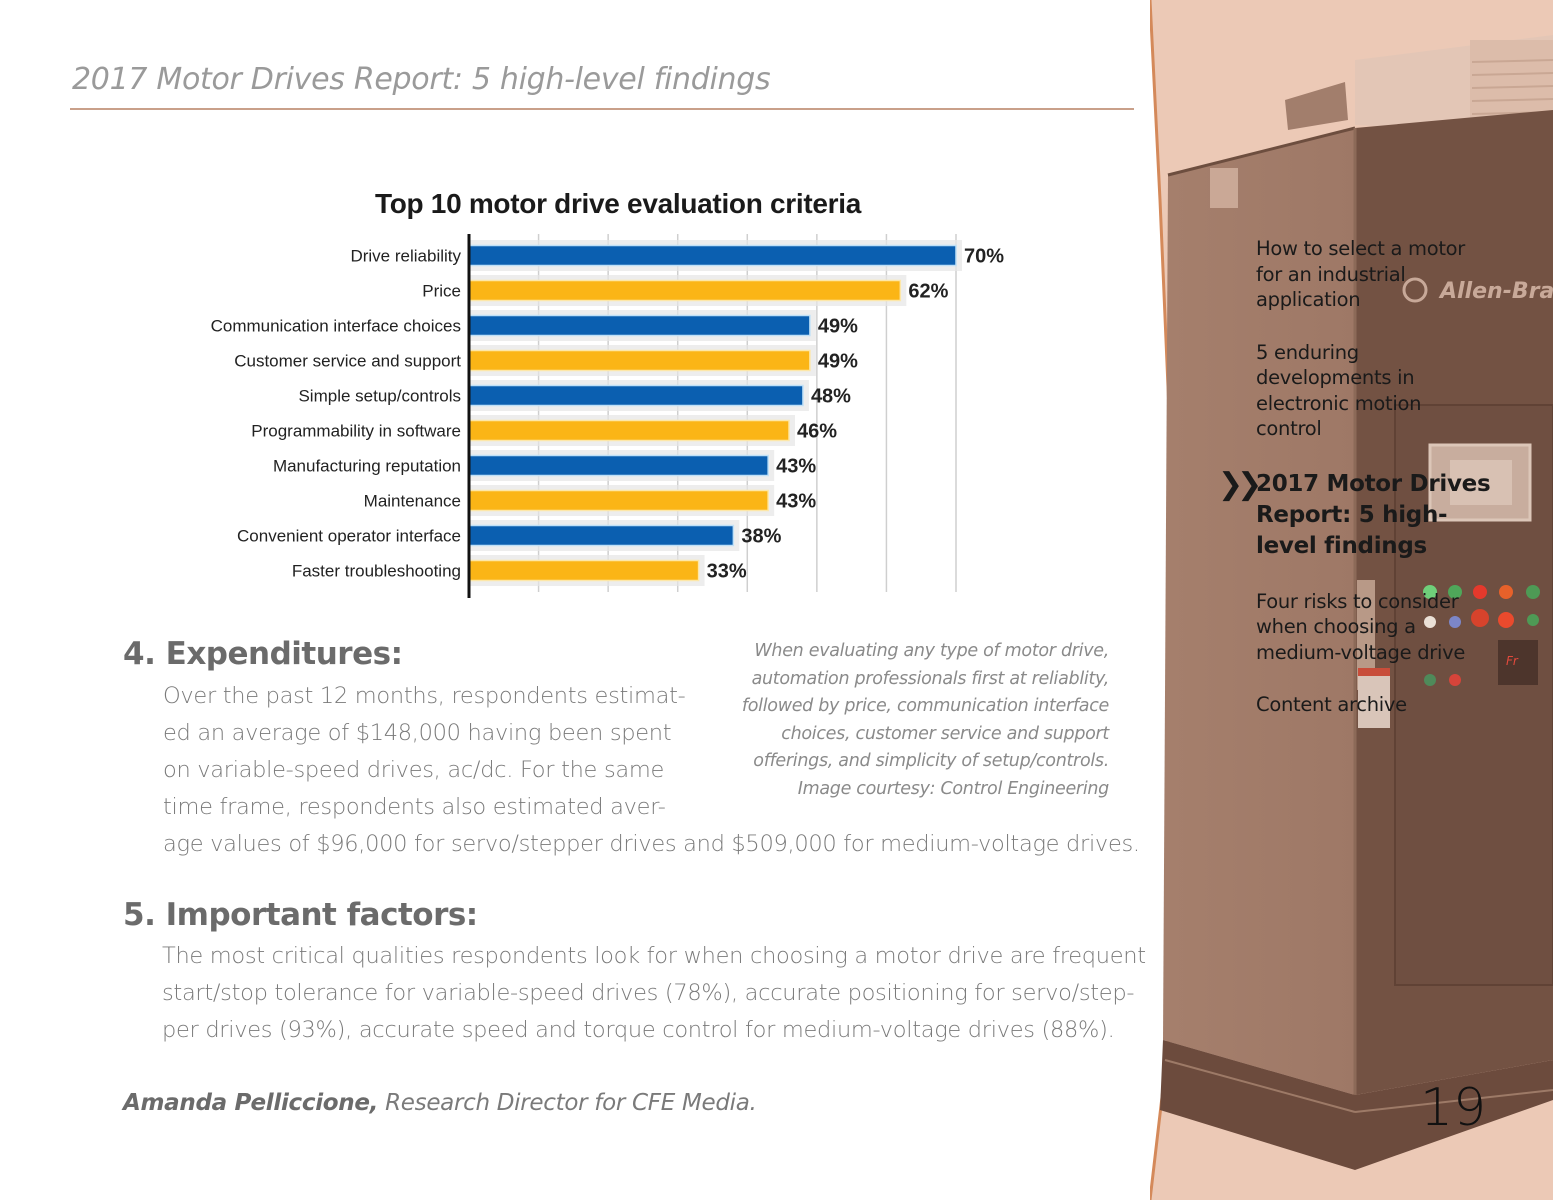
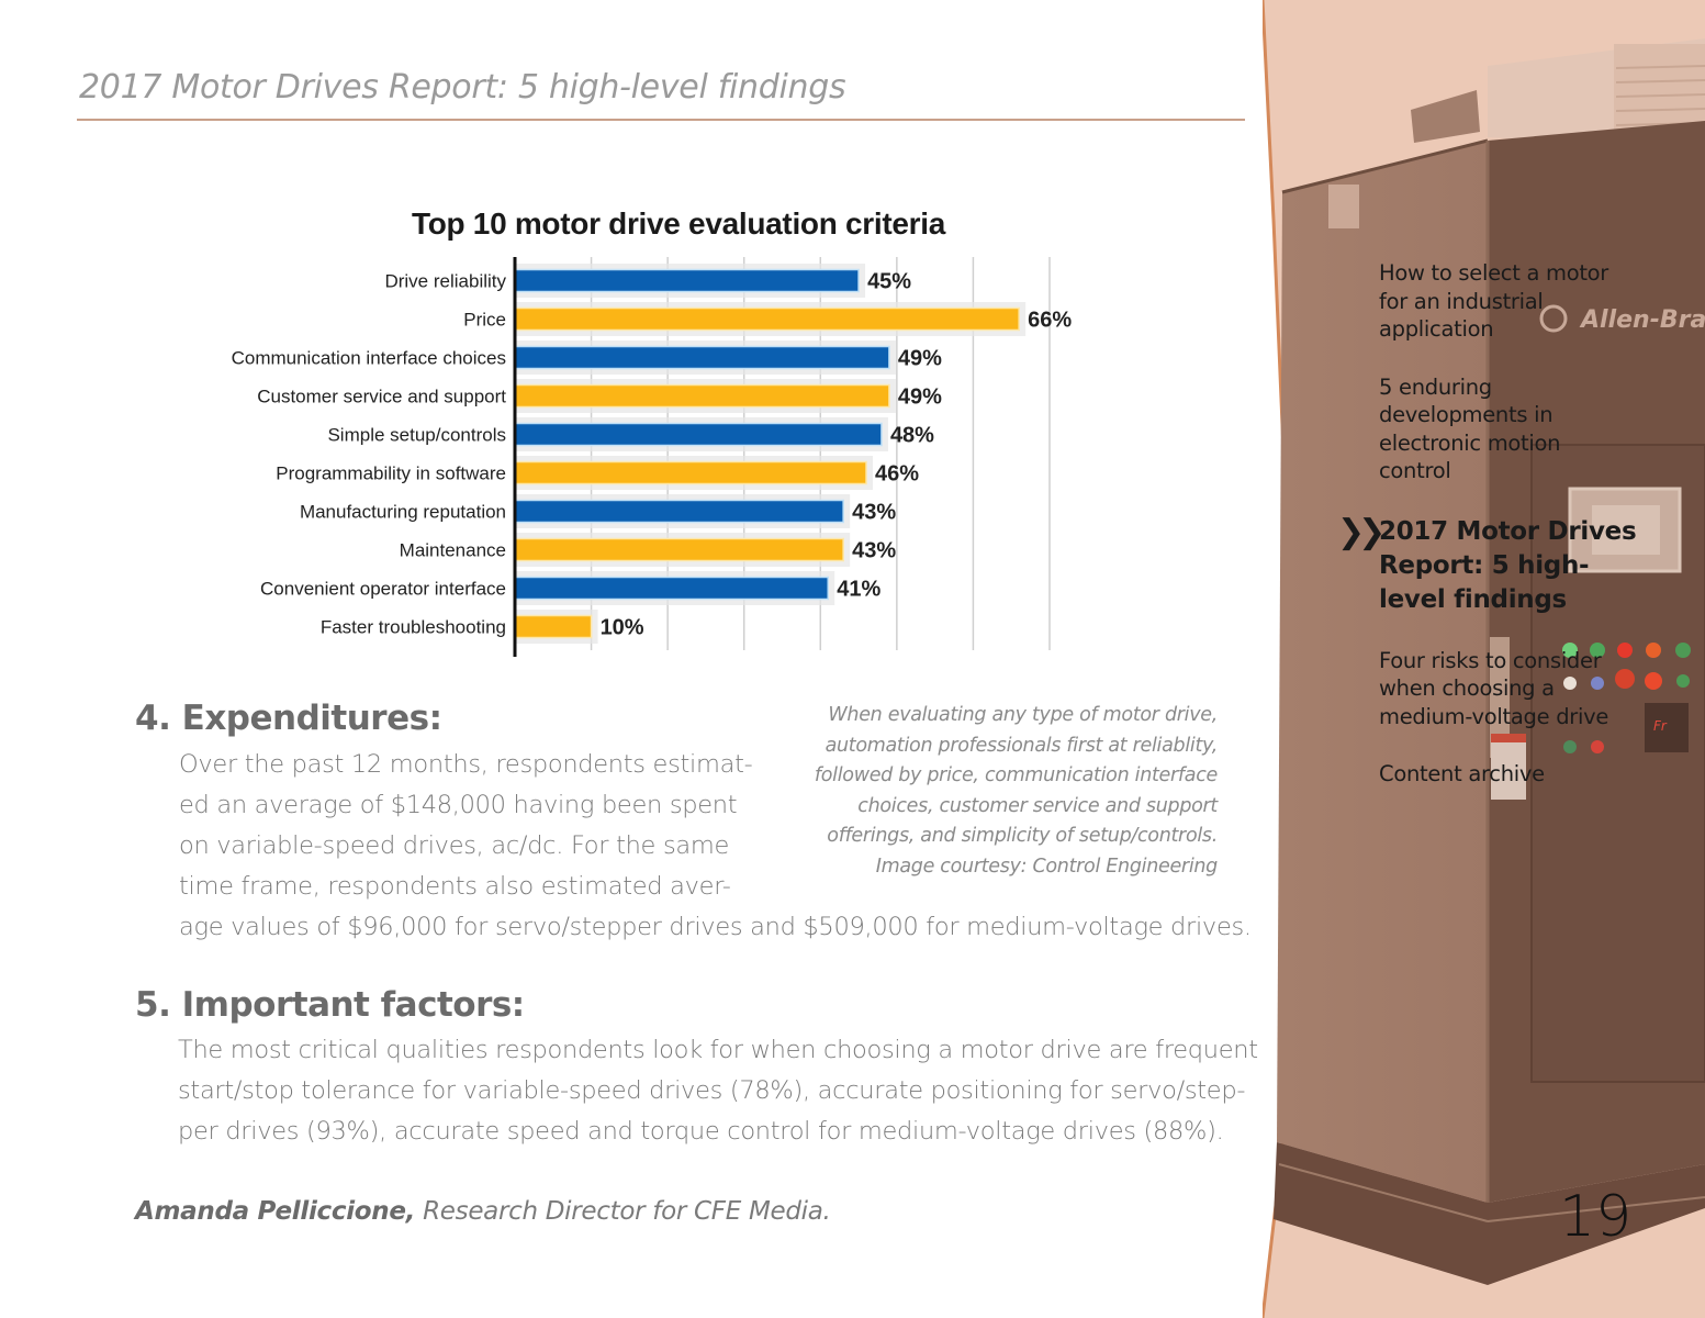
Drive reliability: 70% -> 45%
Price: 62% -> 66%
Convenient operator interface: 38% -> 41%
Faster troubleshooting: 33% -> 10%
